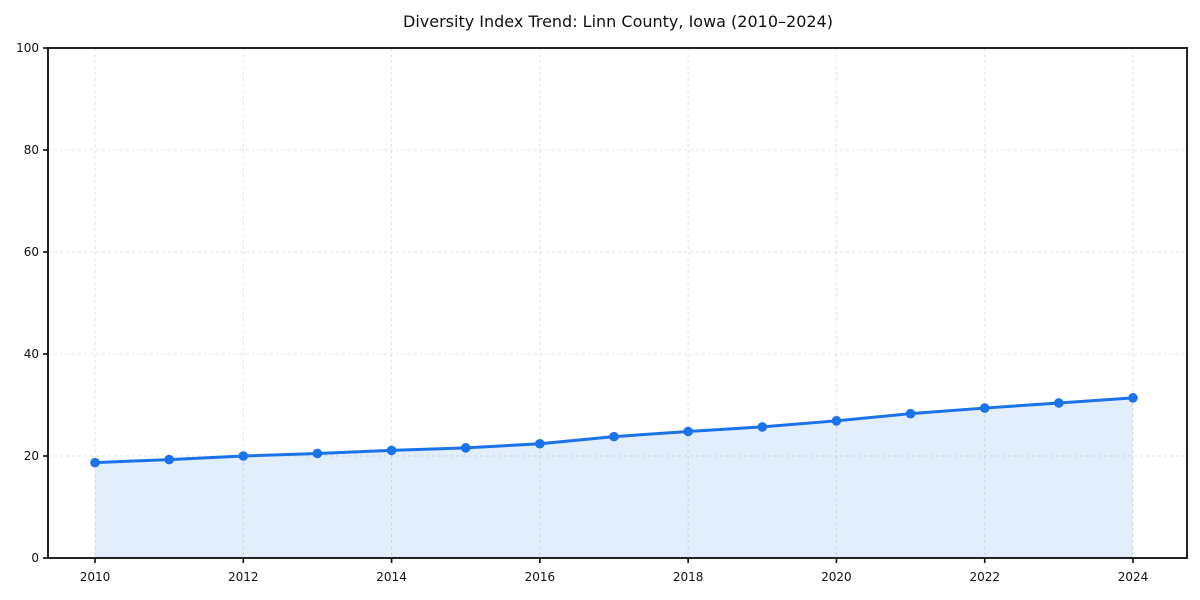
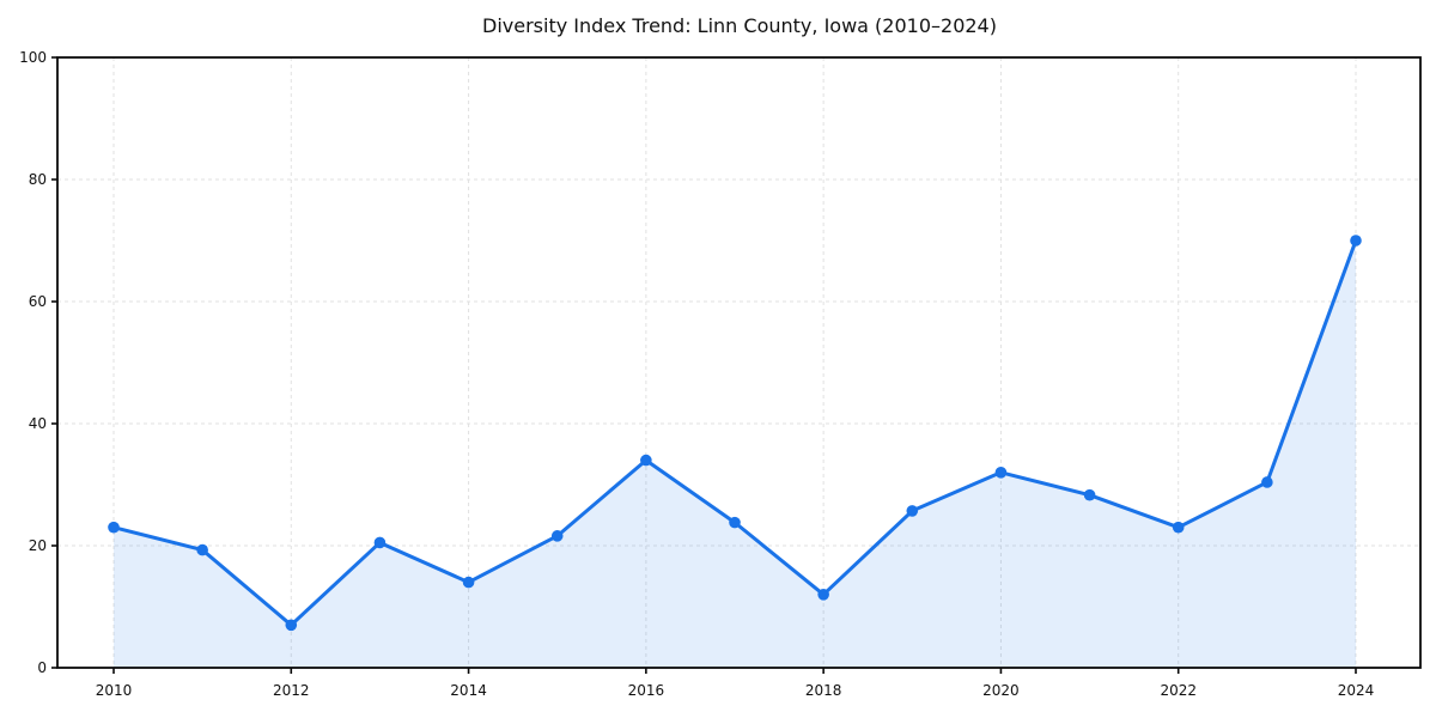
2010: 19 -> 23
2012: 20 -> 7
2014: 21 -> 14
2016: 22 -> 34
2018: 25 -> 12
2020: 27 -> 32
2022: 29 -> 23
2024: 31 -> 70
